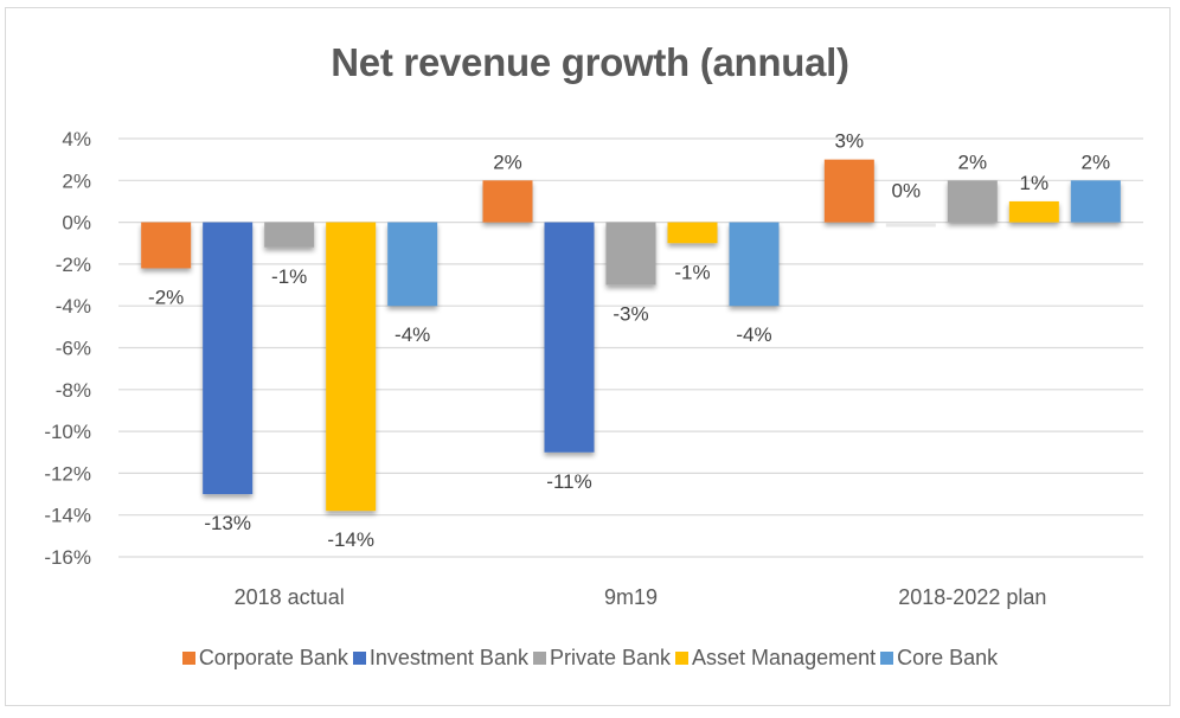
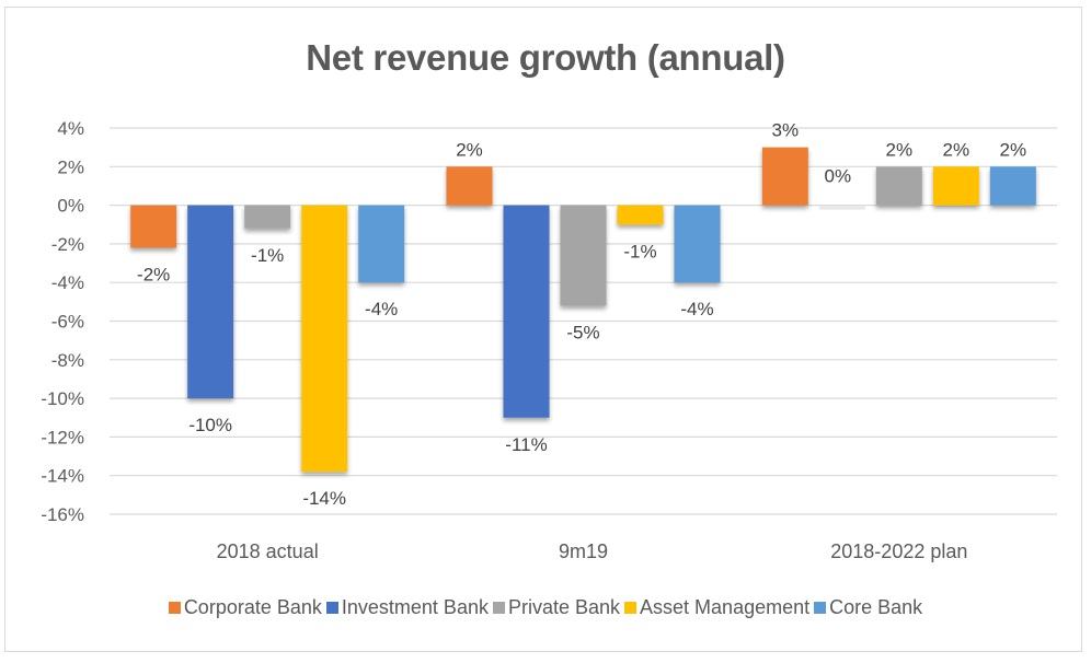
Investment Bank/2018 actual: -13% -> -10%
Private Bank/9m19: -3% -> -5%
Asset Management/2018-2022 plan: 1% -> 2%
